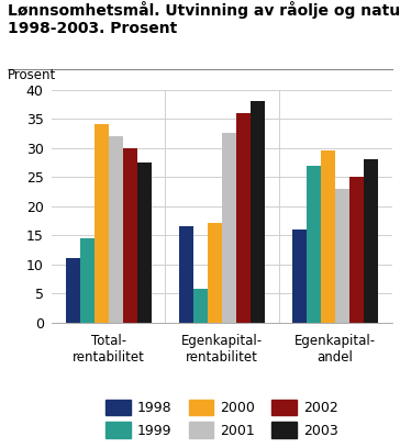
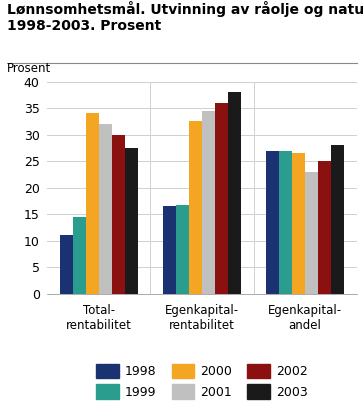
1999/Egenkapital- rentabilitet: 5.8 -> 16.7
2000/Egenkapital- rentabilitet: 17.2 -> 32.5
2001/Egenkapital- rentabilitet: 32.6 -> 34.5
1998/Egenkapital- andel: 16.0 -> 27.0
2000/Egenkapital- andel: 29.6 -> 26.5
